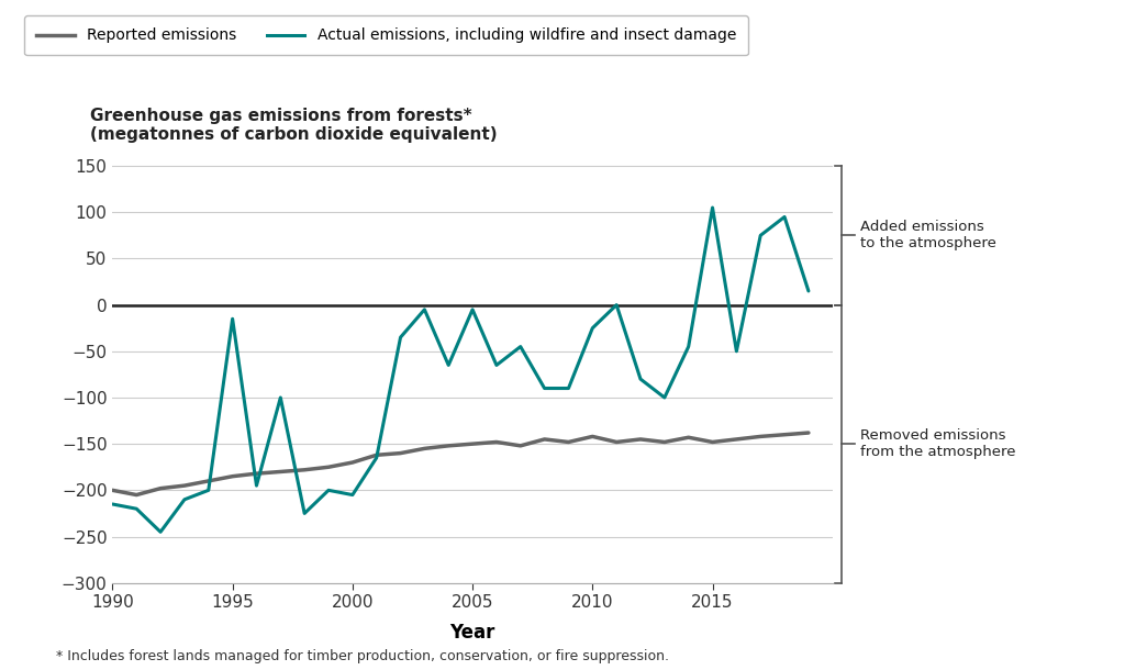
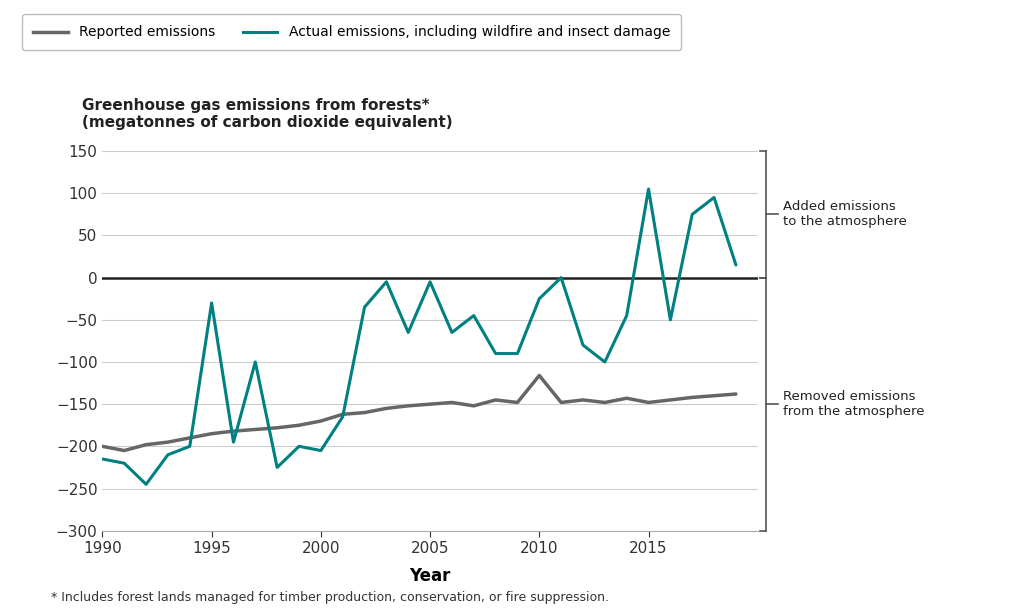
Actual emissions, including wildfire and insect damage/1995: -15 -> -30
Reported emissions/2010: -142 -> -116
